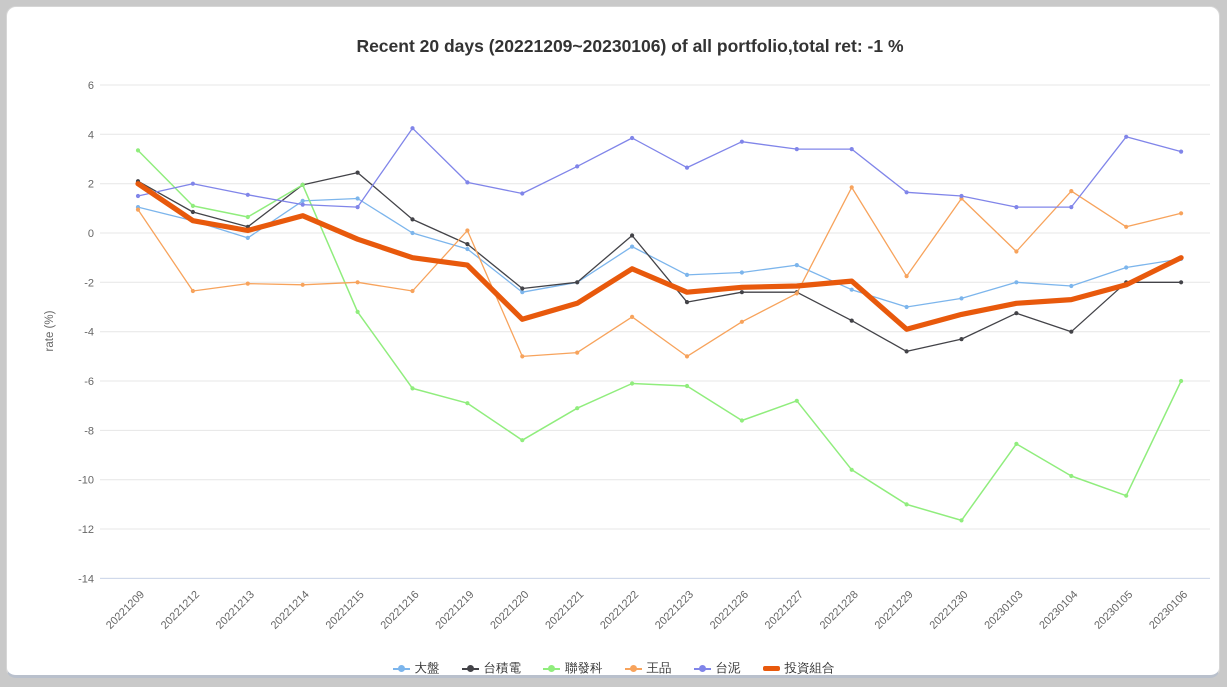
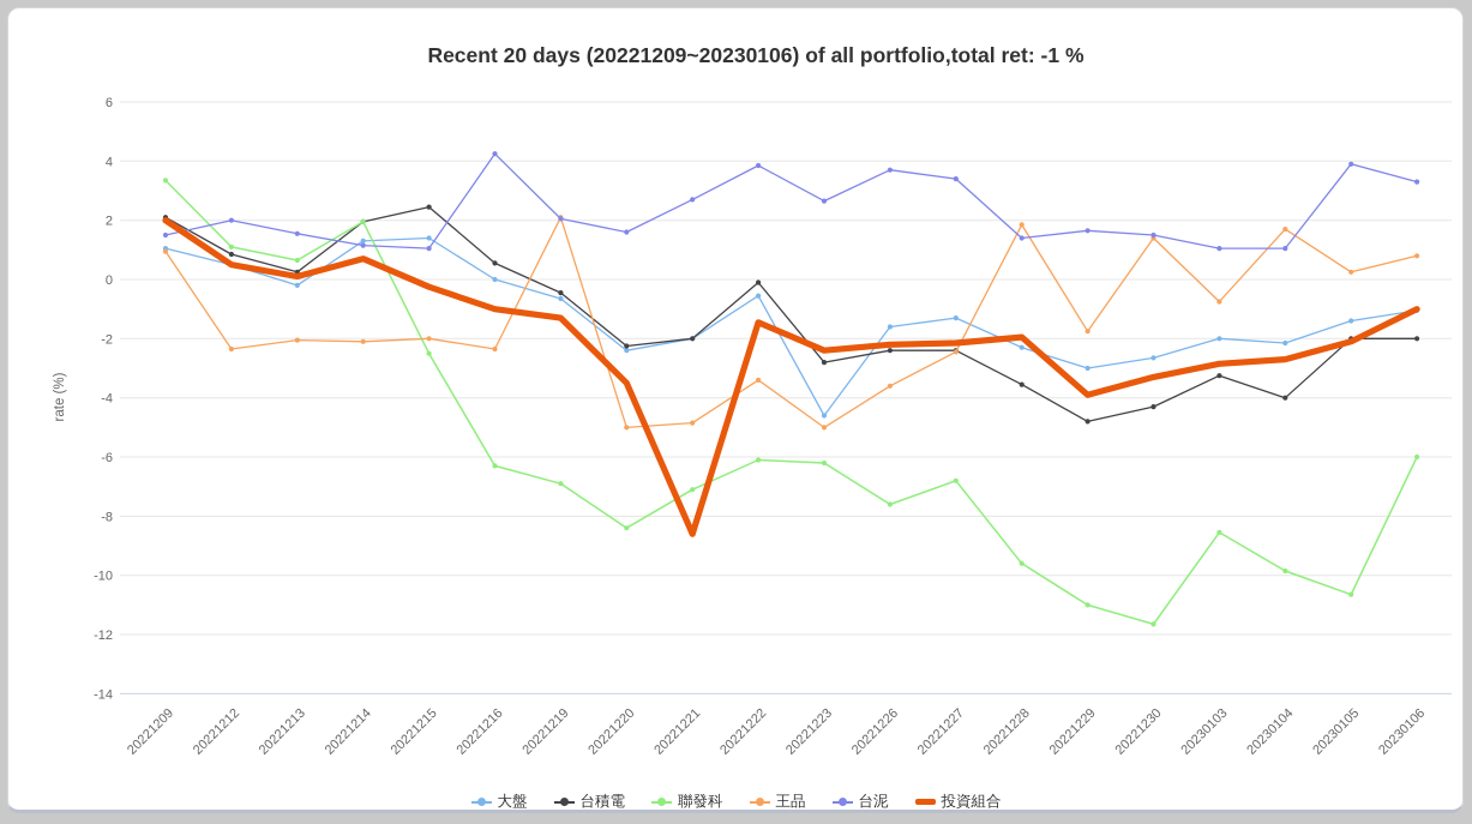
聯發科/20221215: -3.2 -> -2.5
王品/20221219: 0.1 -> 2.1
投資組合/20221221: -2.9 -> -8.6
大盤/20221223: -1.7 -> -4.6
台泥/20221228: 3.4 -> 1.4
